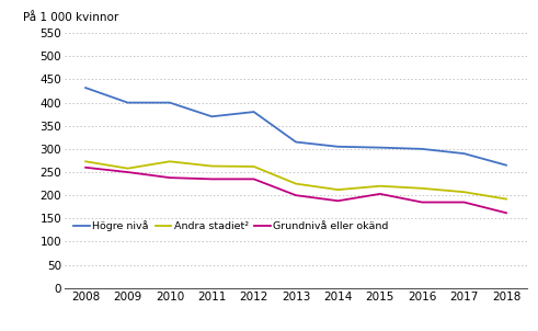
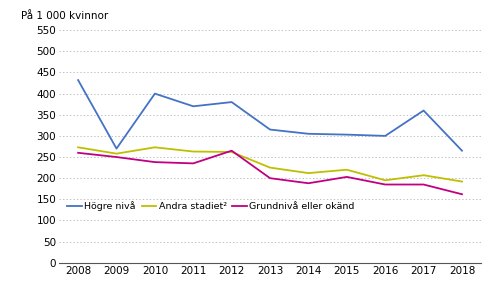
Högre nivå/2009: 400 -> 270
Grundnivå eller okänd/2012: 235 -> 265
Andra stadiet²/2016: 215 -> 195
Högre nivå/2017: 290 -> 360
